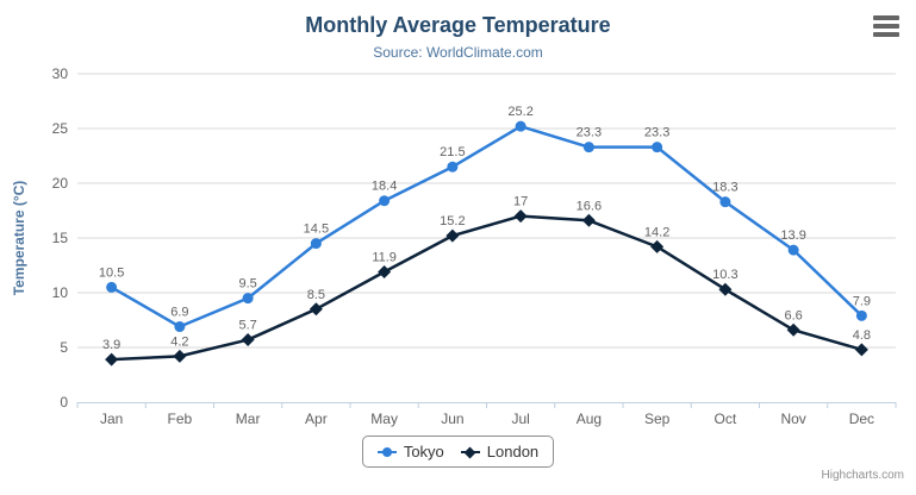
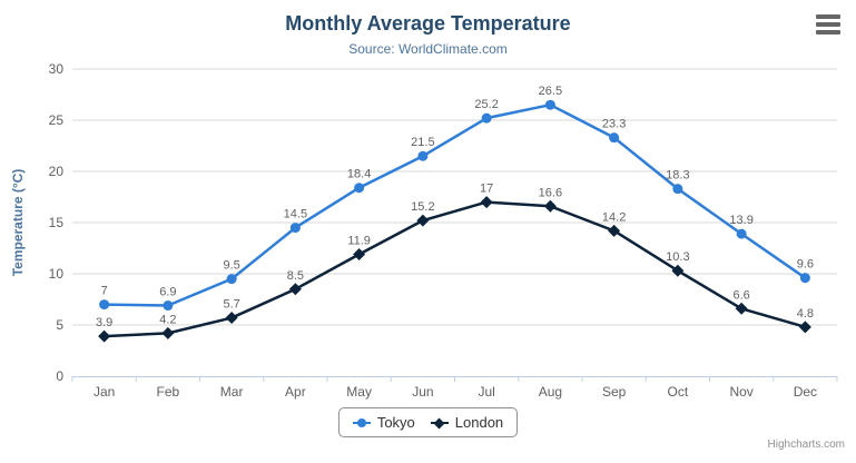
Tokyo/Jan: 10.5 -> 7
Tokyo/Aug: 23.3 -> 26.5
Tokyo/Dec: 7.9 -> 9.6
